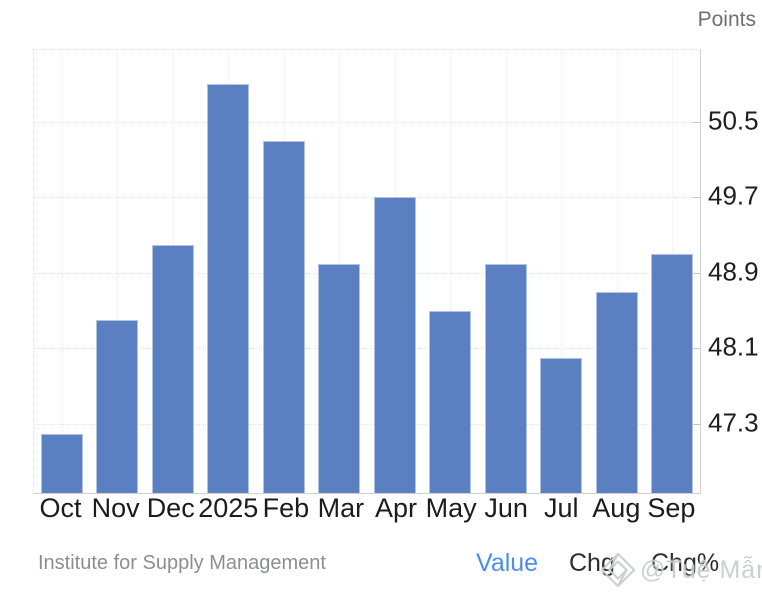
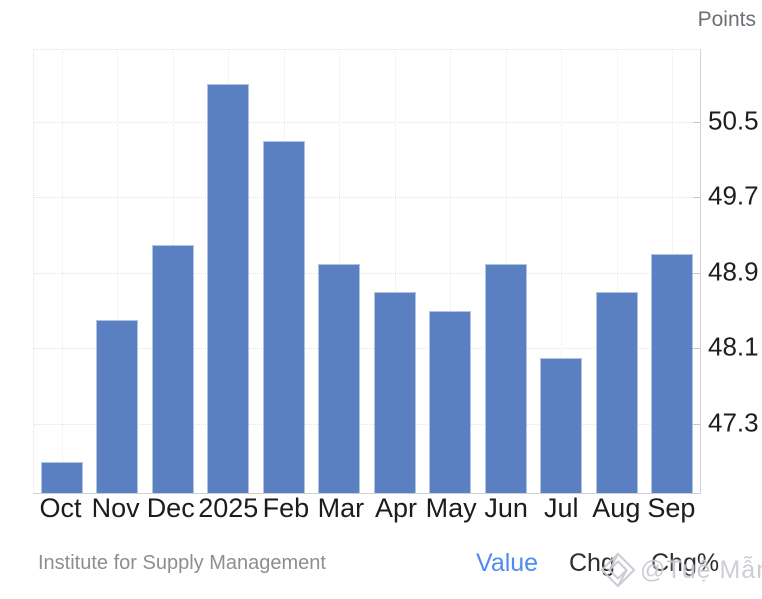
Oct: 47.2 -> 46.9
Apr: 49.7 -> 48.7
